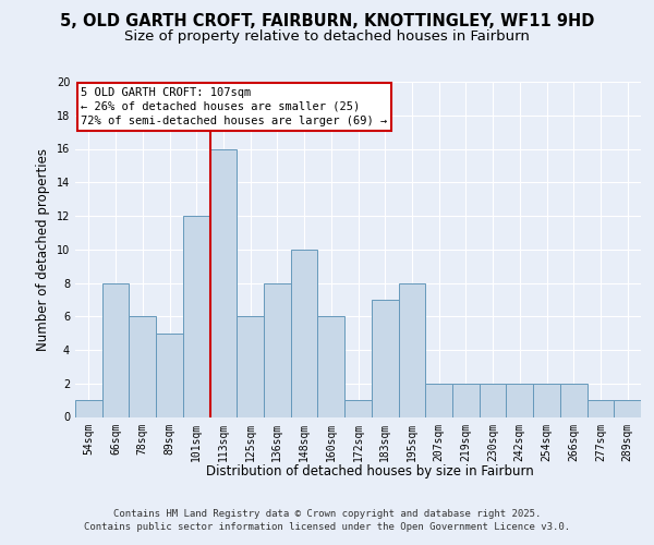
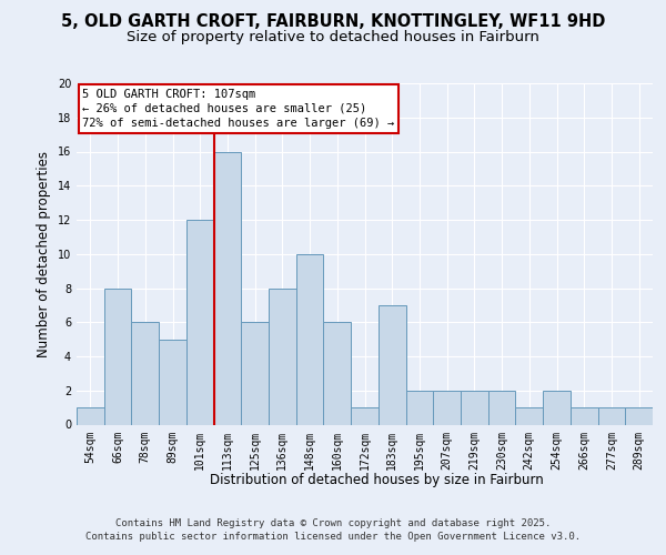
195sqm: 8 -> 2
242sqm: 2 -> 1
266sqm: 2 -> 1
